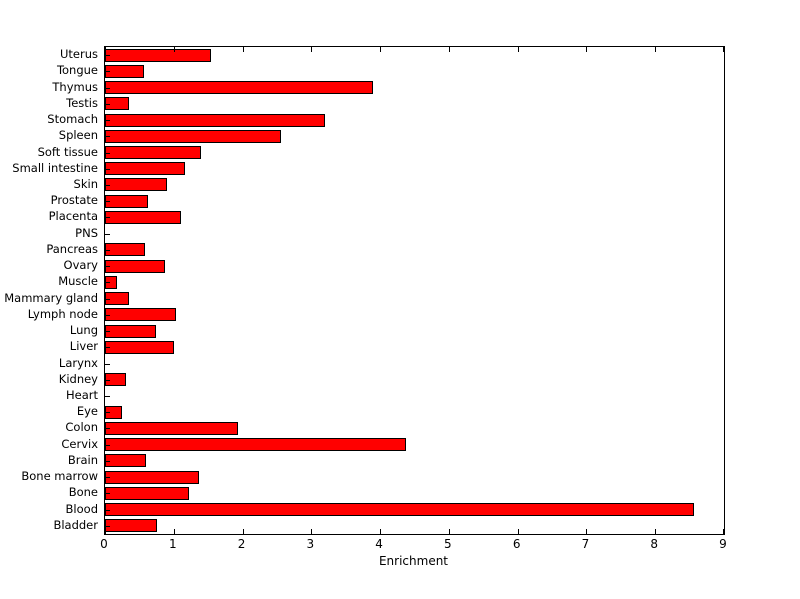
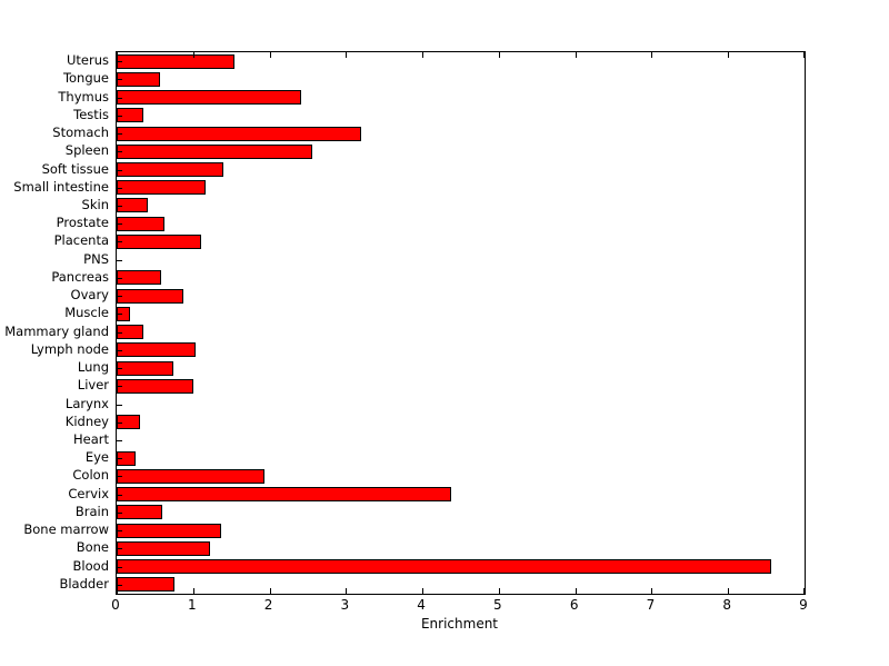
Skin: 0.9 -> 0.4
Thymus: 3.9 -> 2.4
